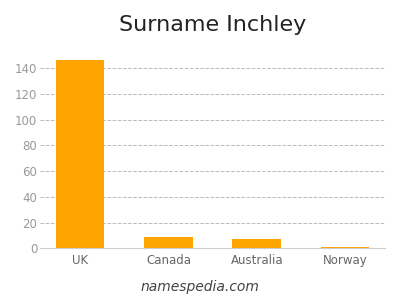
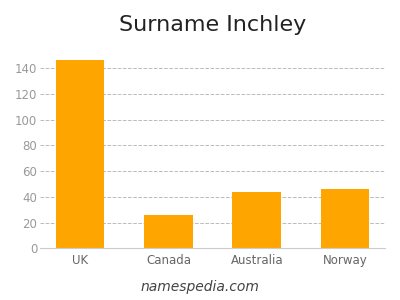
Canada: 9 -> 26
Australia: 7 -> 44
Norway: 1 -> 46
